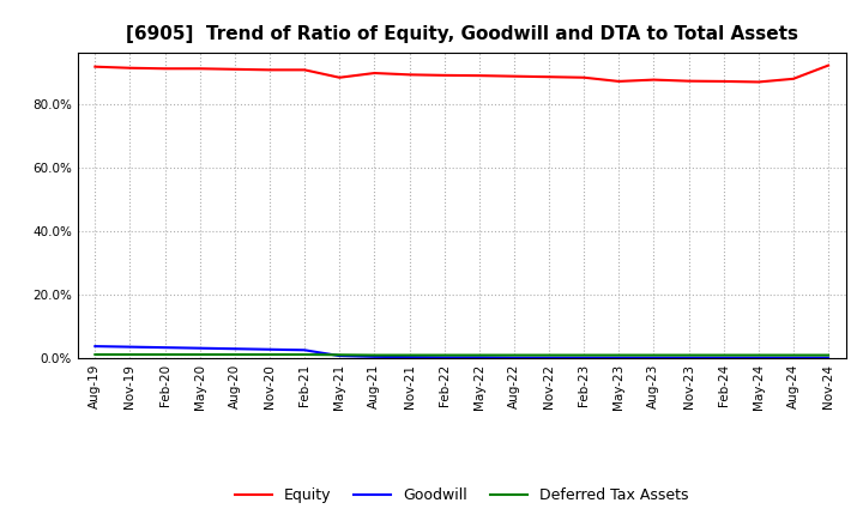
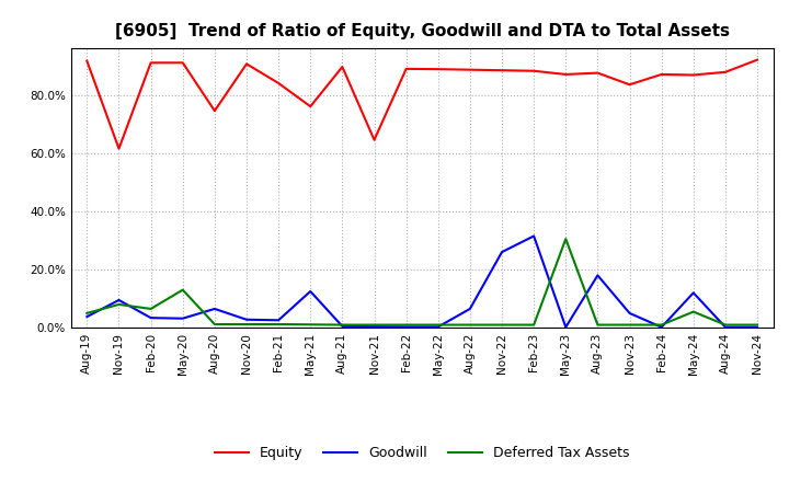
Deferred Tax Assets/Aug-19: 1.2% -> 5.0%
Equity/Nov-19: 91.2% -> 61.5%
Goodwill/Nov-19: 3.6% -> 9.5%
Deferred Tax Assets/Nov-19: 1.2% -> 8.0%
Deferred Tax Assets/Feb-20: 1.2% -> 6.5%
Deferred Tax Assets/May-20: 1.2% -> 13.0%
Equity/Aug-20: 90.8% -> 74.5%
Goodwill/Aug-20: 3.0% -> 6.5%
Equity/Feb-21: 90.6% -> 84.0%
Equity/May-21: 88.2% -> 76.0%
Goodwill/May-21: 0.8% -> 12.5%
Equity/Nov-21: 89.1% -> 64.5%
Goodwill/Aug-22: 0.2% -> 6.5%
Goodwill/Nov-22: 0.2% -> 26.0%
Goodwill/Feb-23: 0.2% -> 31.5%
Deferred Tax Assets/May-23: 1.0% -> 30.5%
Goodwill/Aug-23: 0.2% -> 18.0%
Equity/Nov-23: 87.1% -> 83.5%
Goodwill/Nov-23: 0.2% -> 5.0%
Goodwill/May-24: 0.2% -> 12.0%
Deferred Tax Assets/May-24: 1.0% -> 5.5%
